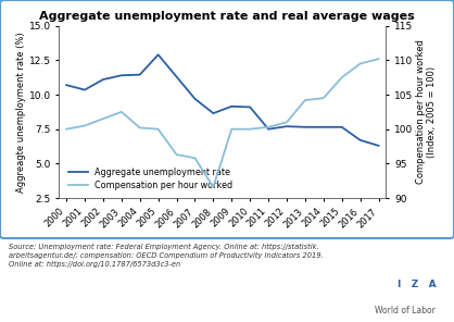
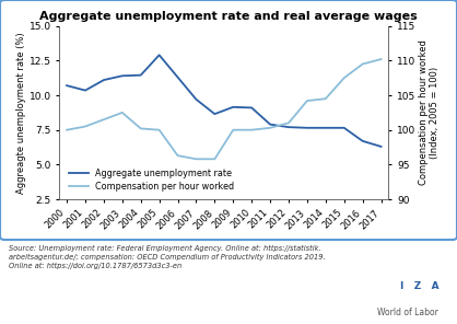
Compensation per hour worked/2008: 91.6 -> 95.8
Aggregate unemployment rate/2011: 7.5 -> 7.9
